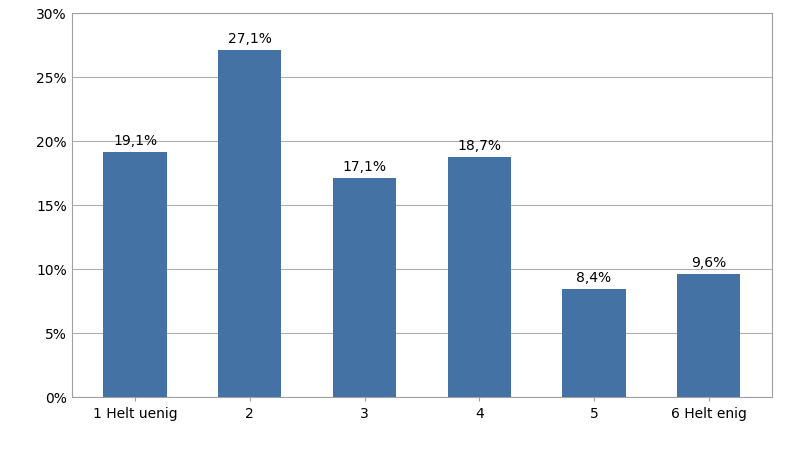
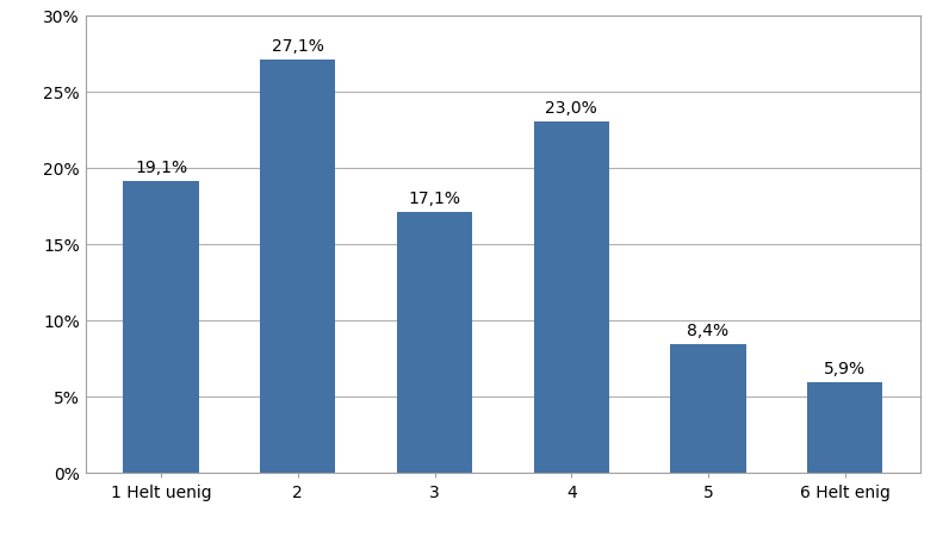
4: 18,7% -> 23,0%
6 Helt enig: 9,6% -> 5,9%
